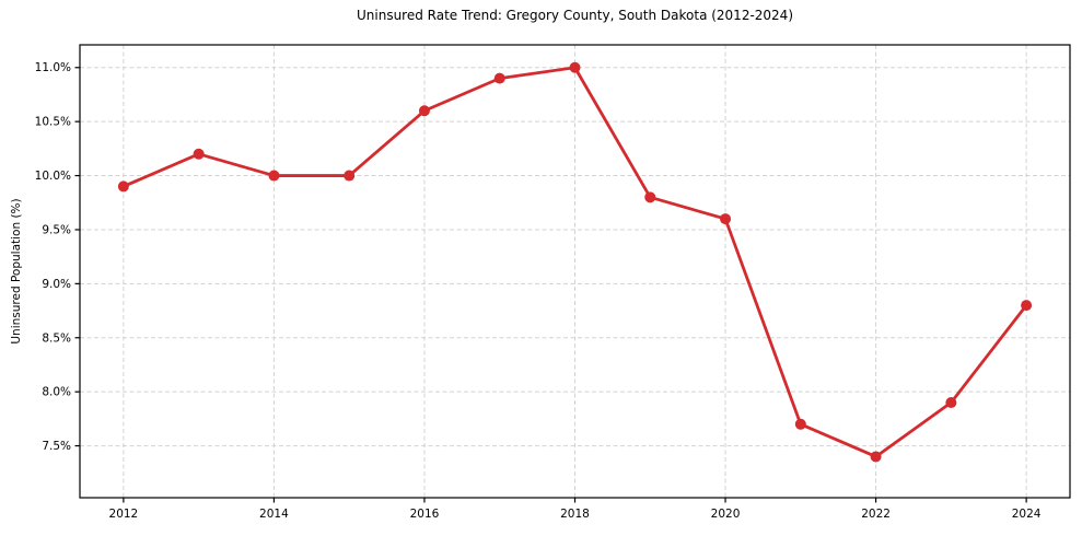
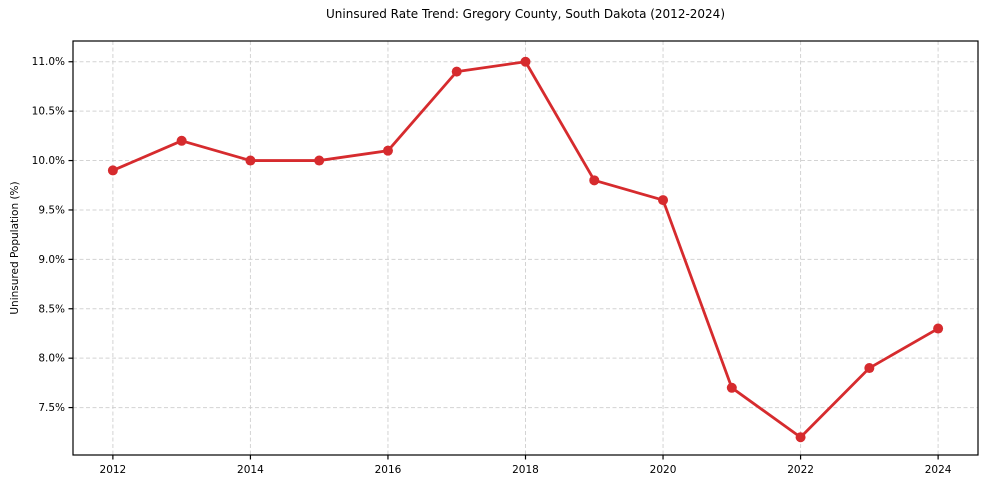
2016: 10.6% -> 10.1%
2022: 7.4% -> 7.2%
2024: 8.8% -> 8.3%
